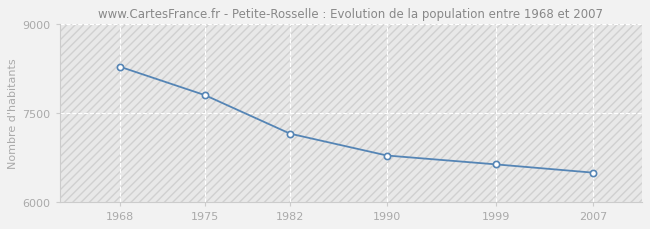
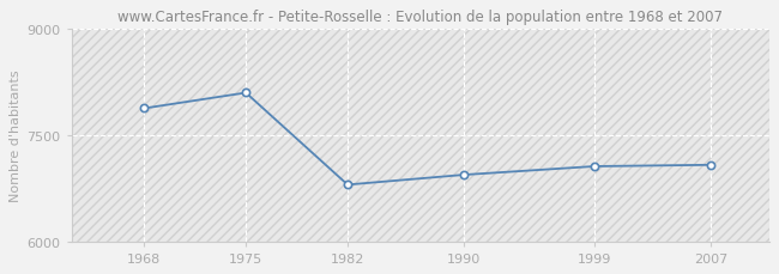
1968: 8280 -> 7880
1975: 7800 -> 8100
1982: 7150 -> 6800
1990: 6780 -> 6940
1999: 6630 -> 7060
2007: 6490 -> 7080
